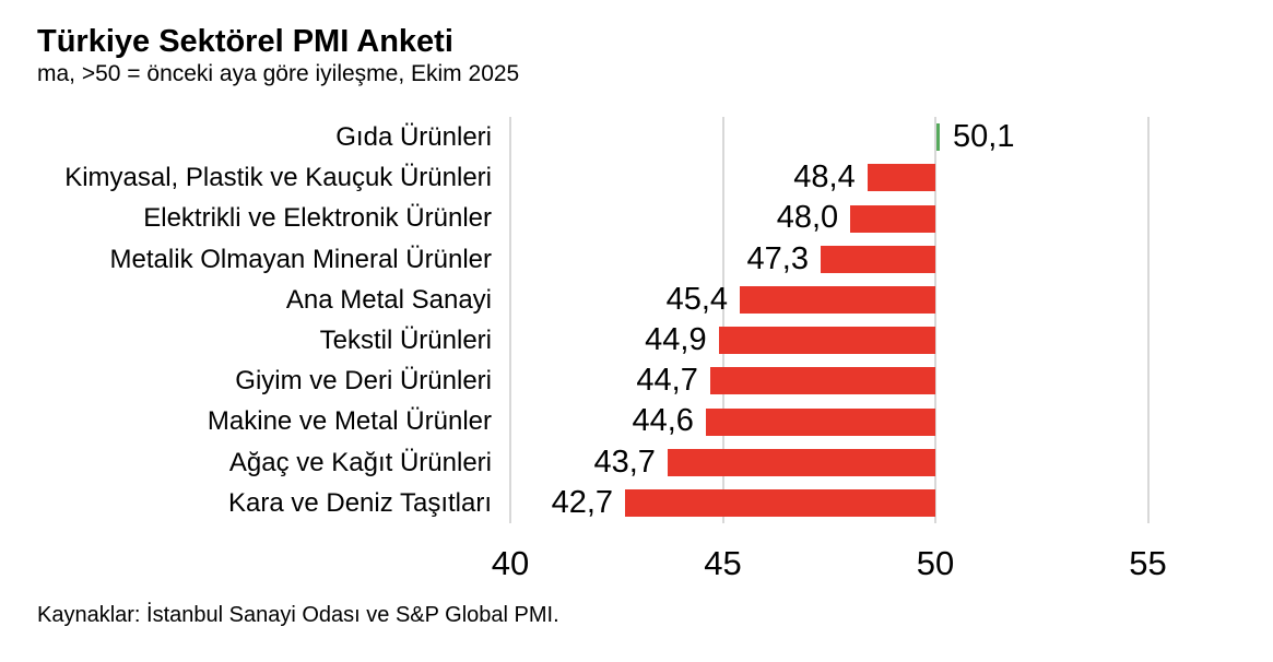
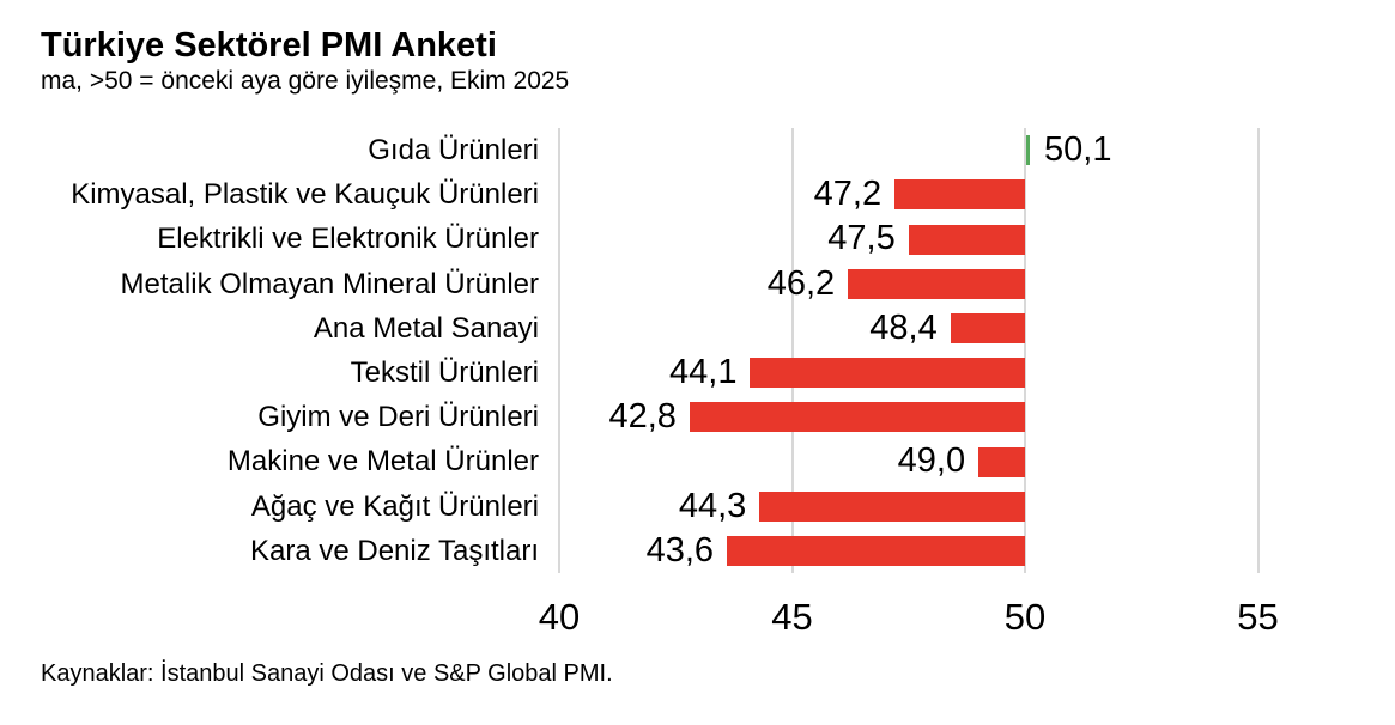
Kimyasal, Plastik ve Kauçuk Ürünleri: 48,4 -> 47,2
Elektrikli ve Elektronik Ürünler: 48,0 -> 47,5
Metalik Olmayan Mineral Ürünler: 47,3 -> 46,2
Ana Metal Sanayi: 45,4 -> 48,4
Tekstil Ürünleri: 44,9 -> 44,1
Giyim ve Deri Ürünleri: 44,7 -> 42,8
Makine ve Metal Ürünler: 44,6 -> 49,0
Ağaç ve Kağıt Ürünleri: 43,7 -> 44,3
Kara ve Deniz Taşıtları: 42,7 -> 43,6
